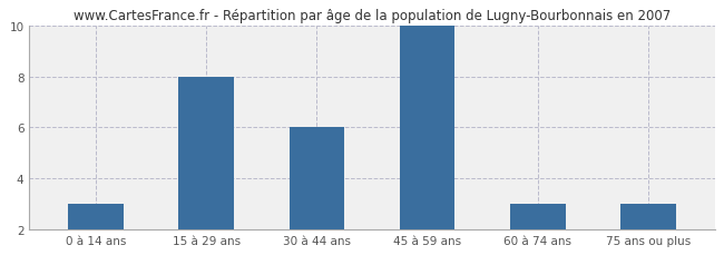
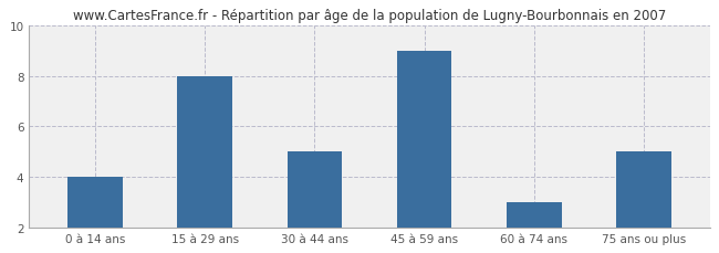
0 à 14 ans: 3 -> 4
30 à 44 ans: 6 -> 5
45 à 59 ans: 10 -> 9
75 ans ou plus: 3 -> 5
